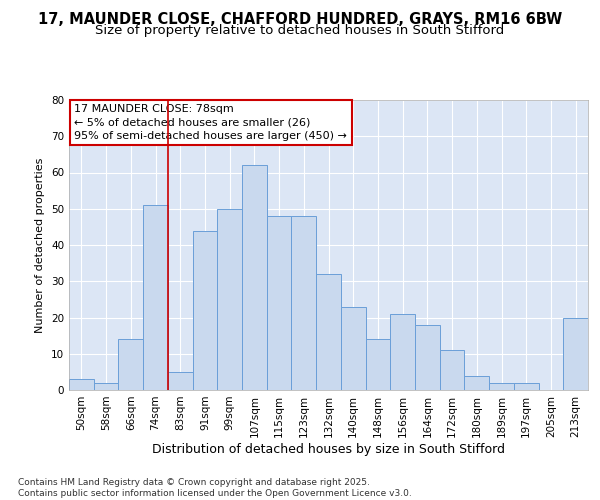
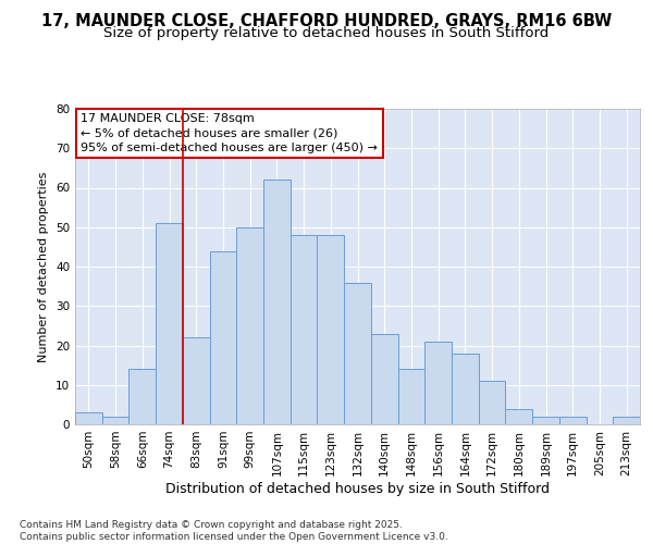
83sqm: 5 -> 22
132sqm: 32 -> 36
213sqm: 20 -> 2
